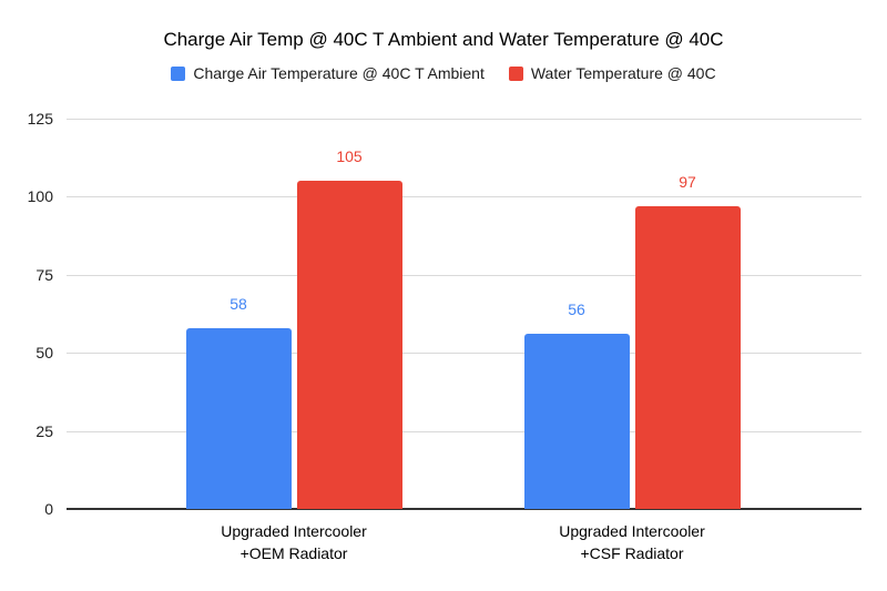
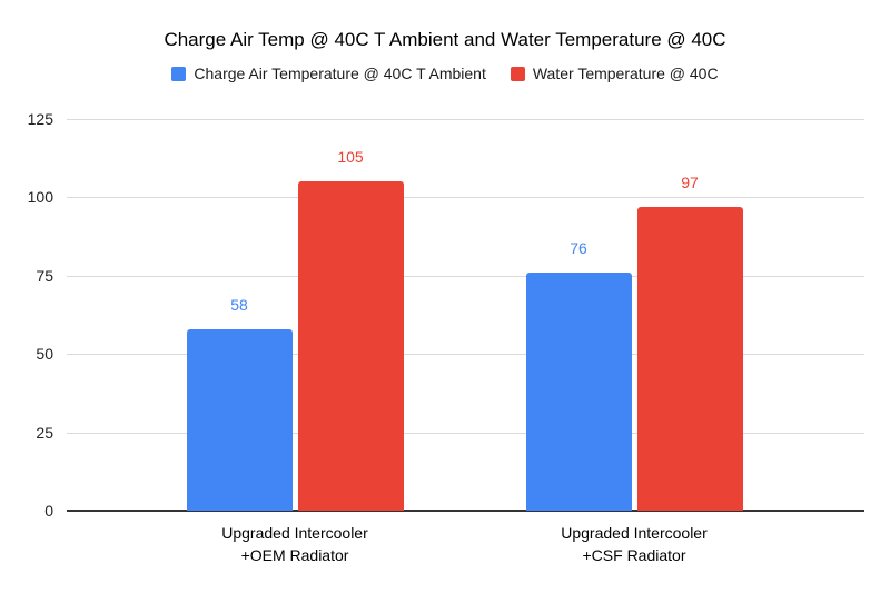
Charge Air Temperature @ 40C T Ambient/Upgraded Intercooler +CSF Radiator: 56 -> 76
